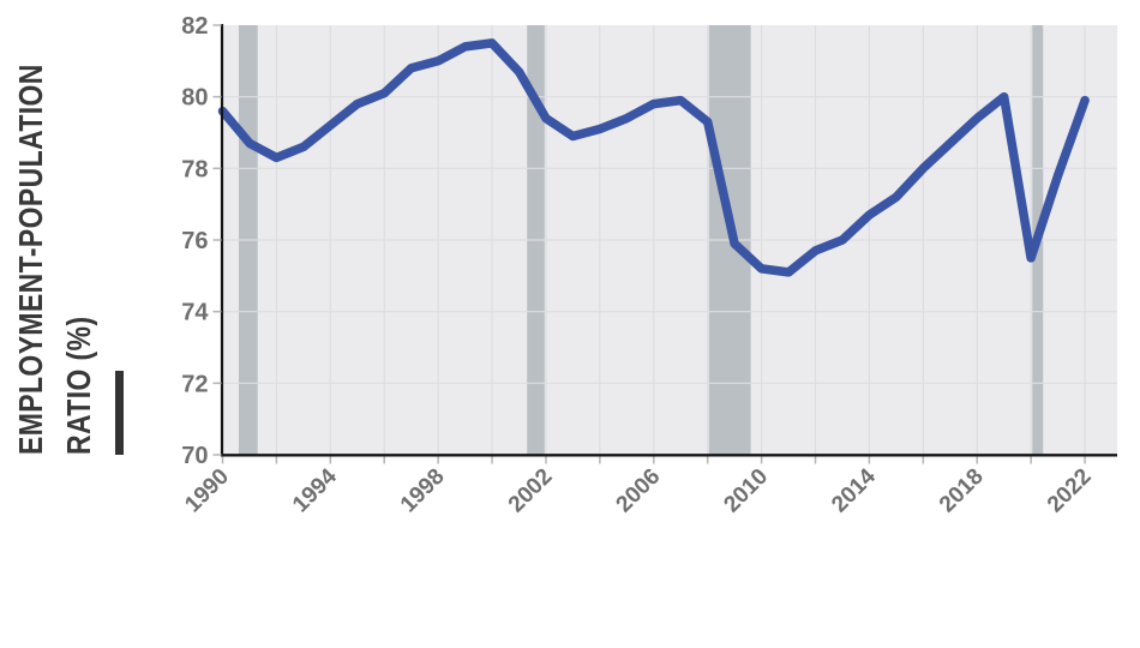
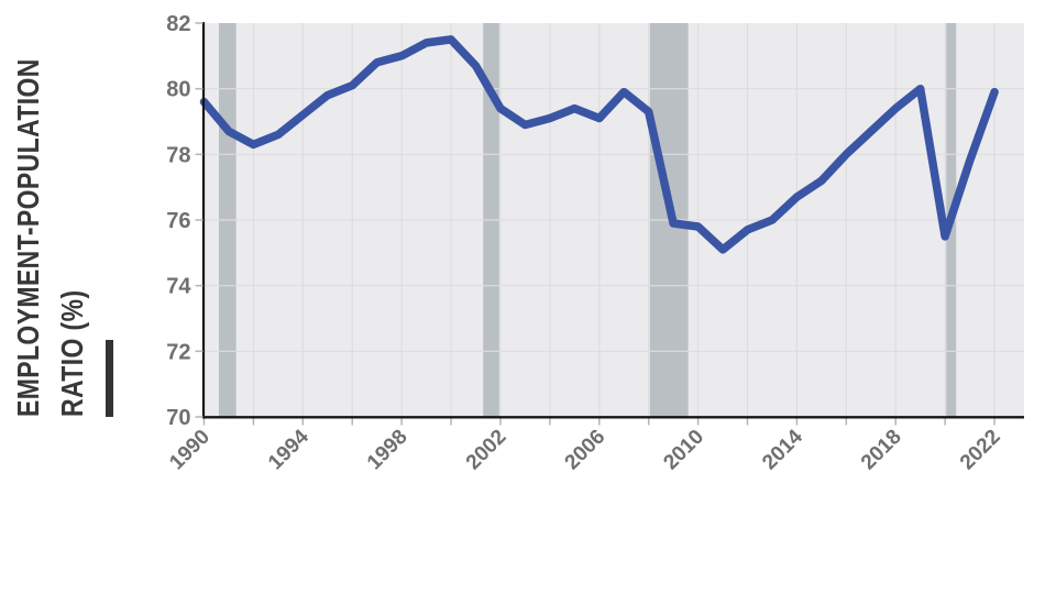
2006: 79.8 -> 79.1
2010: 75.2 -> 75.8
